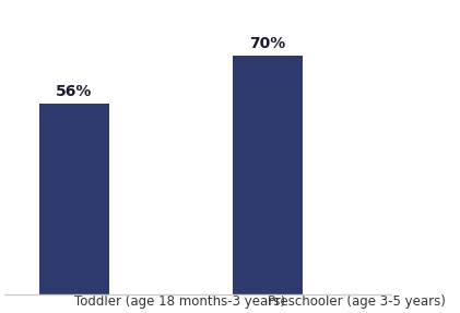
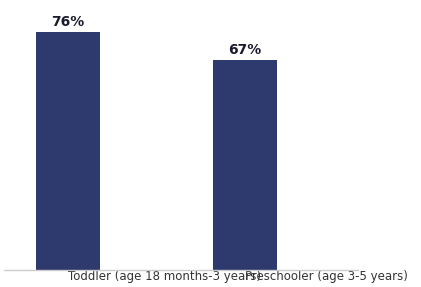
Toddler (age 18 months-3 years): 56% -> 76%
Preschooler (age 3-5 years): 70% -> 67%
